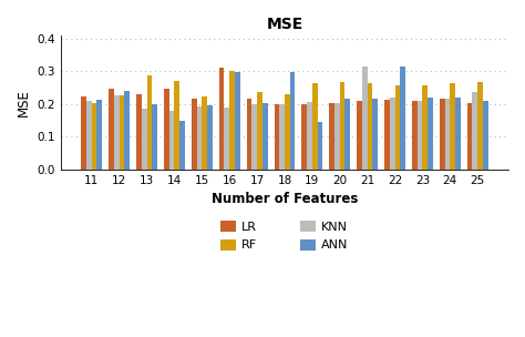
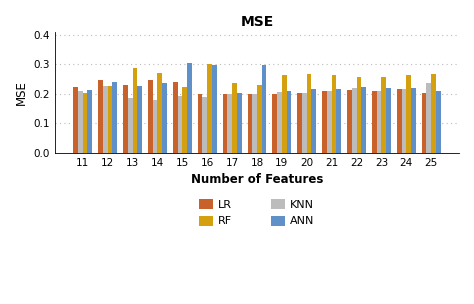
ANN/13: 0.200 -> 0.225
ANN/14: 0.150 -> 0.235
LR/15: 0.215 -> 0.238
ANN/15: 0.195 -> 0.305
LR/16: 0.310 -> 0.200
LR/17: 0.215 -> 0.198
ANN/19: 0.145 -> 0.208
KNN/21: 0.315 -> 0.208
ANN/22: 0.315 -> 0.222
